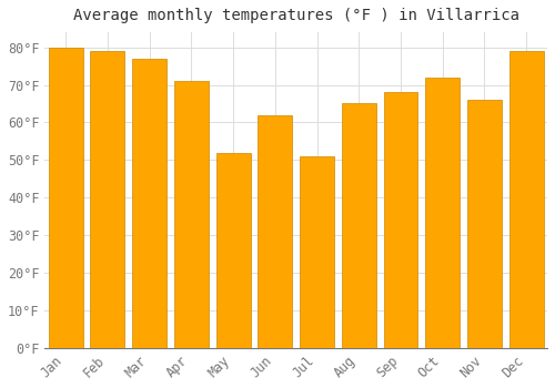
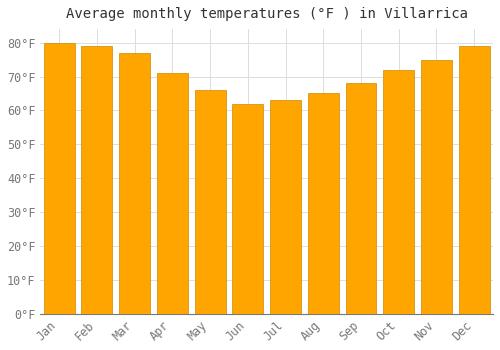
May: 52°F -> 66°F
Jul: 51°F -> 63°F
Nov: 66°F -> 75°F
